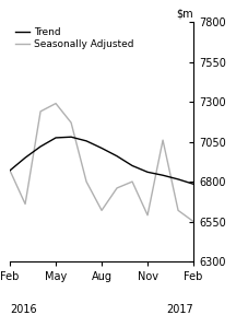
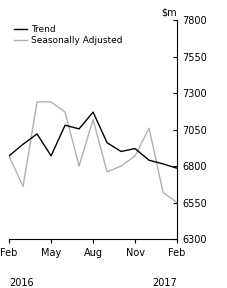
Trend/May: 7080 -> 6870
Seasonally Adjusted/May: 7290 -> 7240
Trend/Aug: 7010 -> 7170
Seasonally Adjusted/Aug: 6620 -> 7120
Trend/Nov: 6860 -> 6920
Seasonally Adjusted/Nov: 6590 -> 6870
